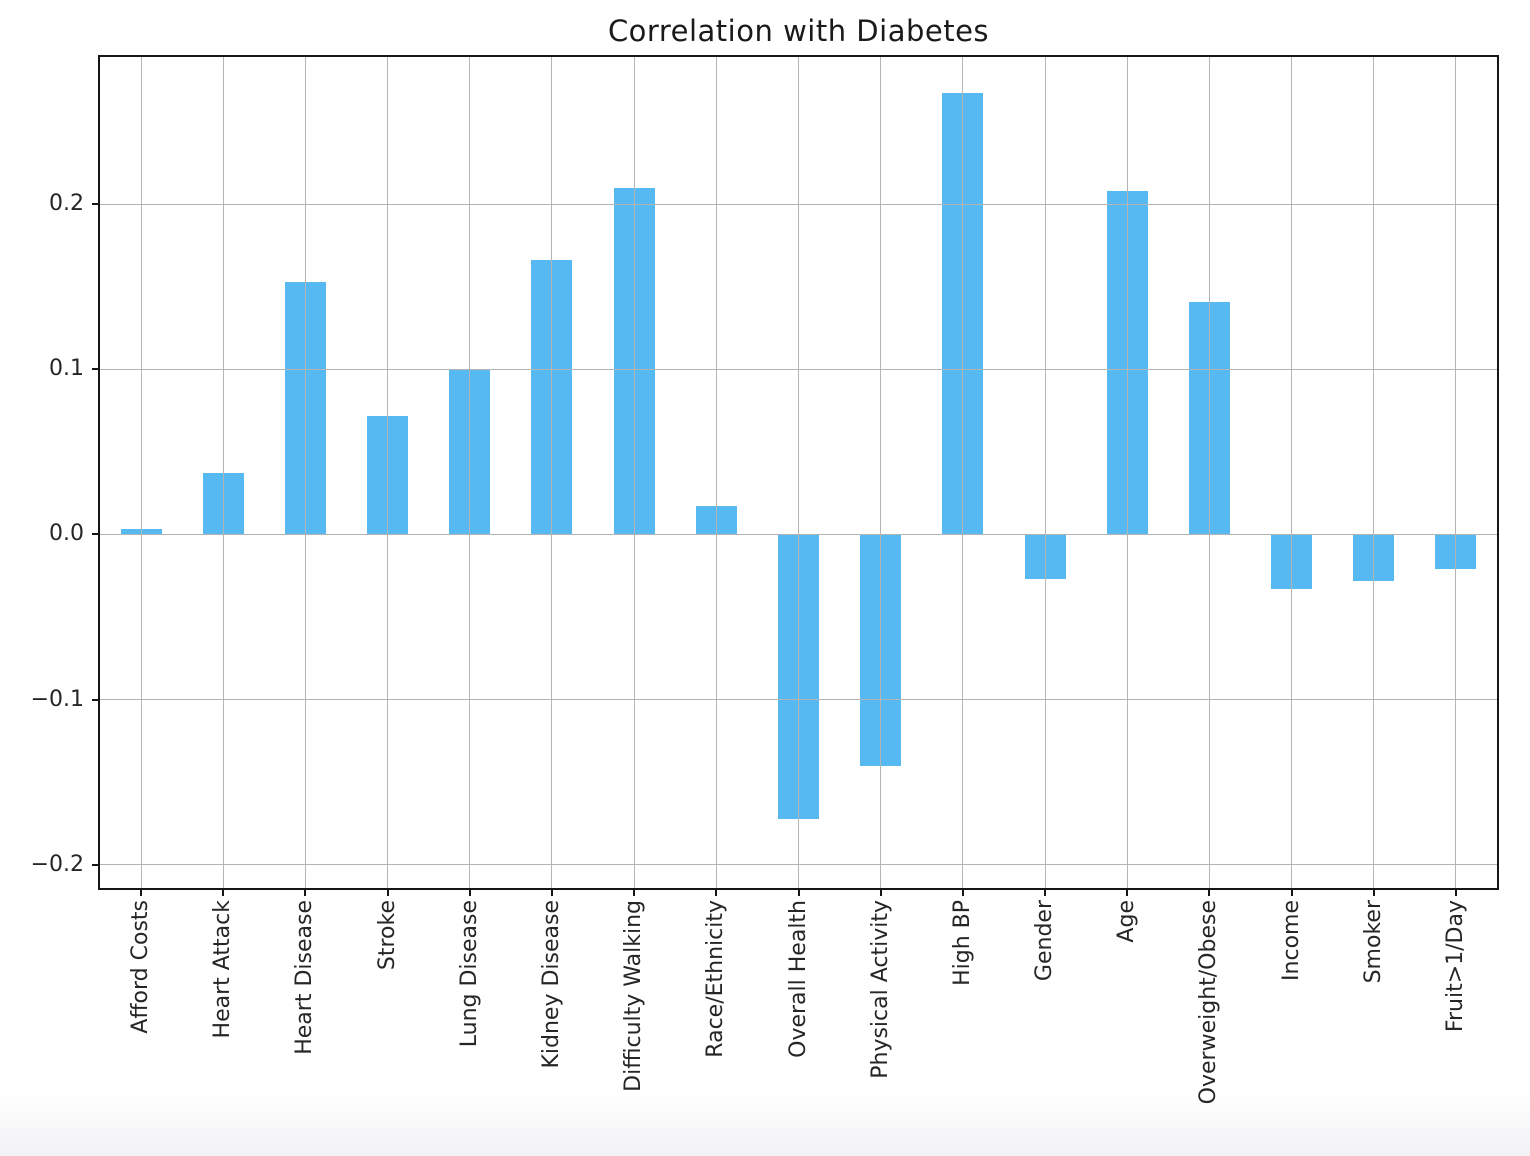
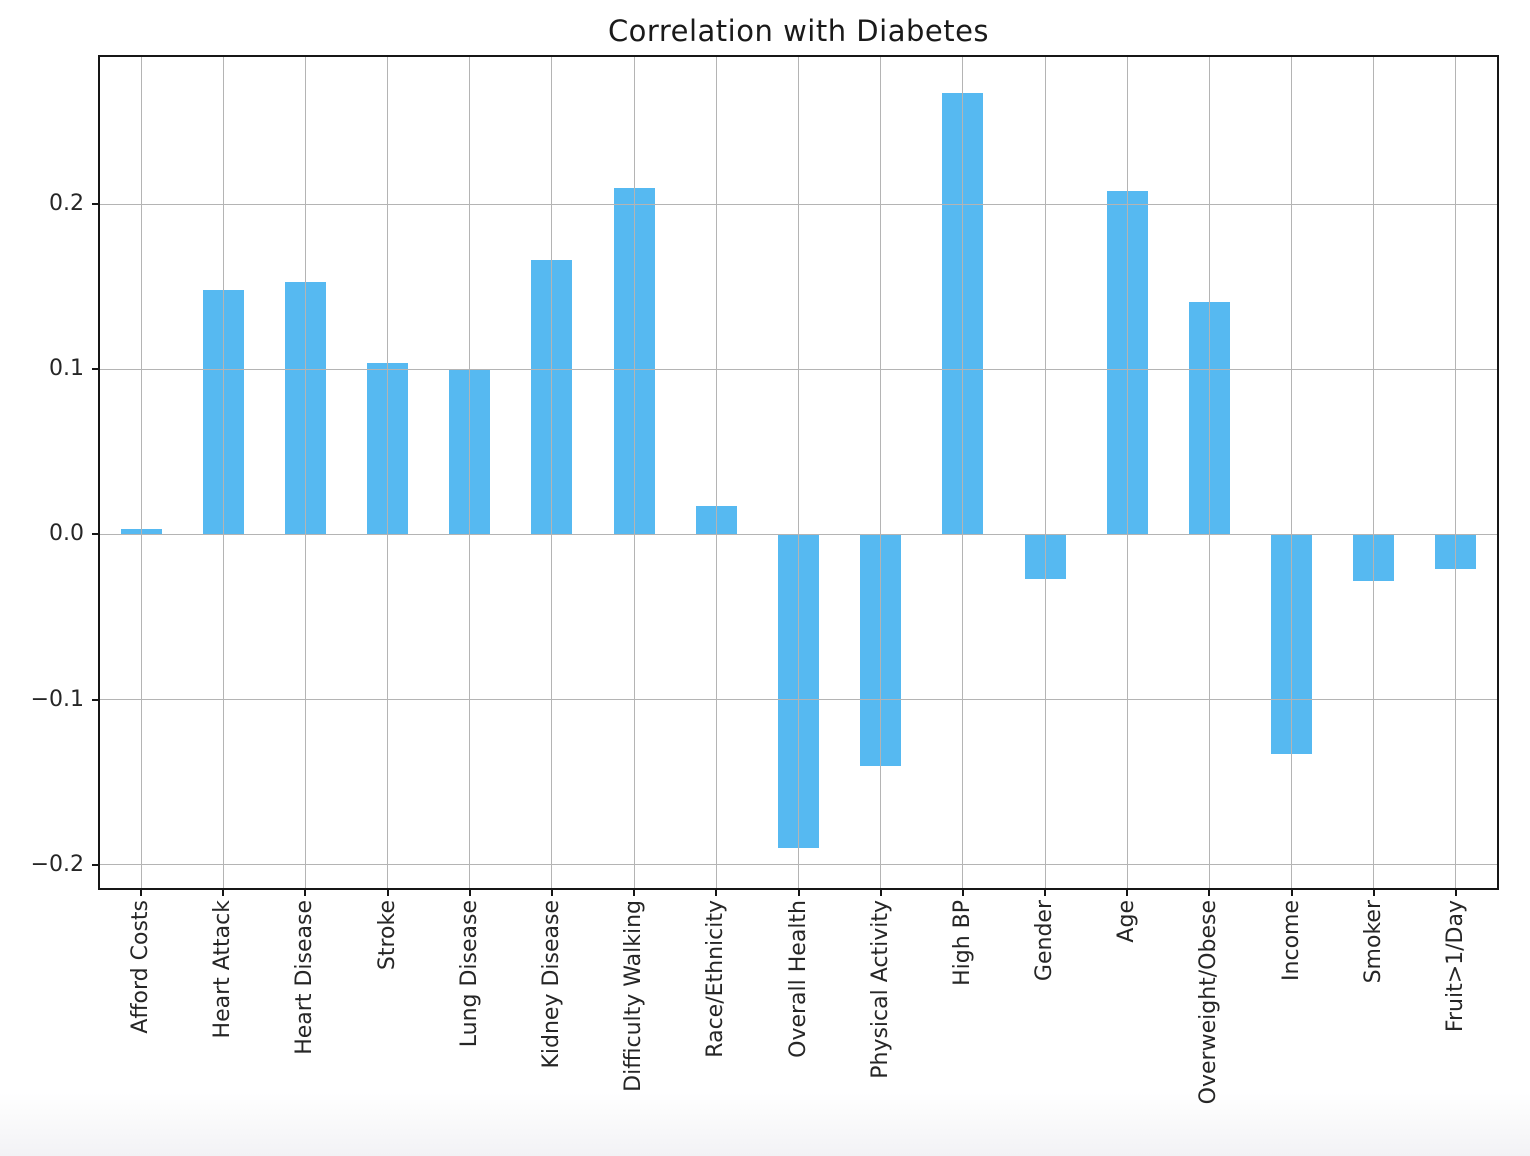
Heart Attack: 0.037 -> 0.148
Stroke: 0.072 -> 0.104
Overall Health: -0.172 -> -0.190
Income: -0.033 -> -0.133
